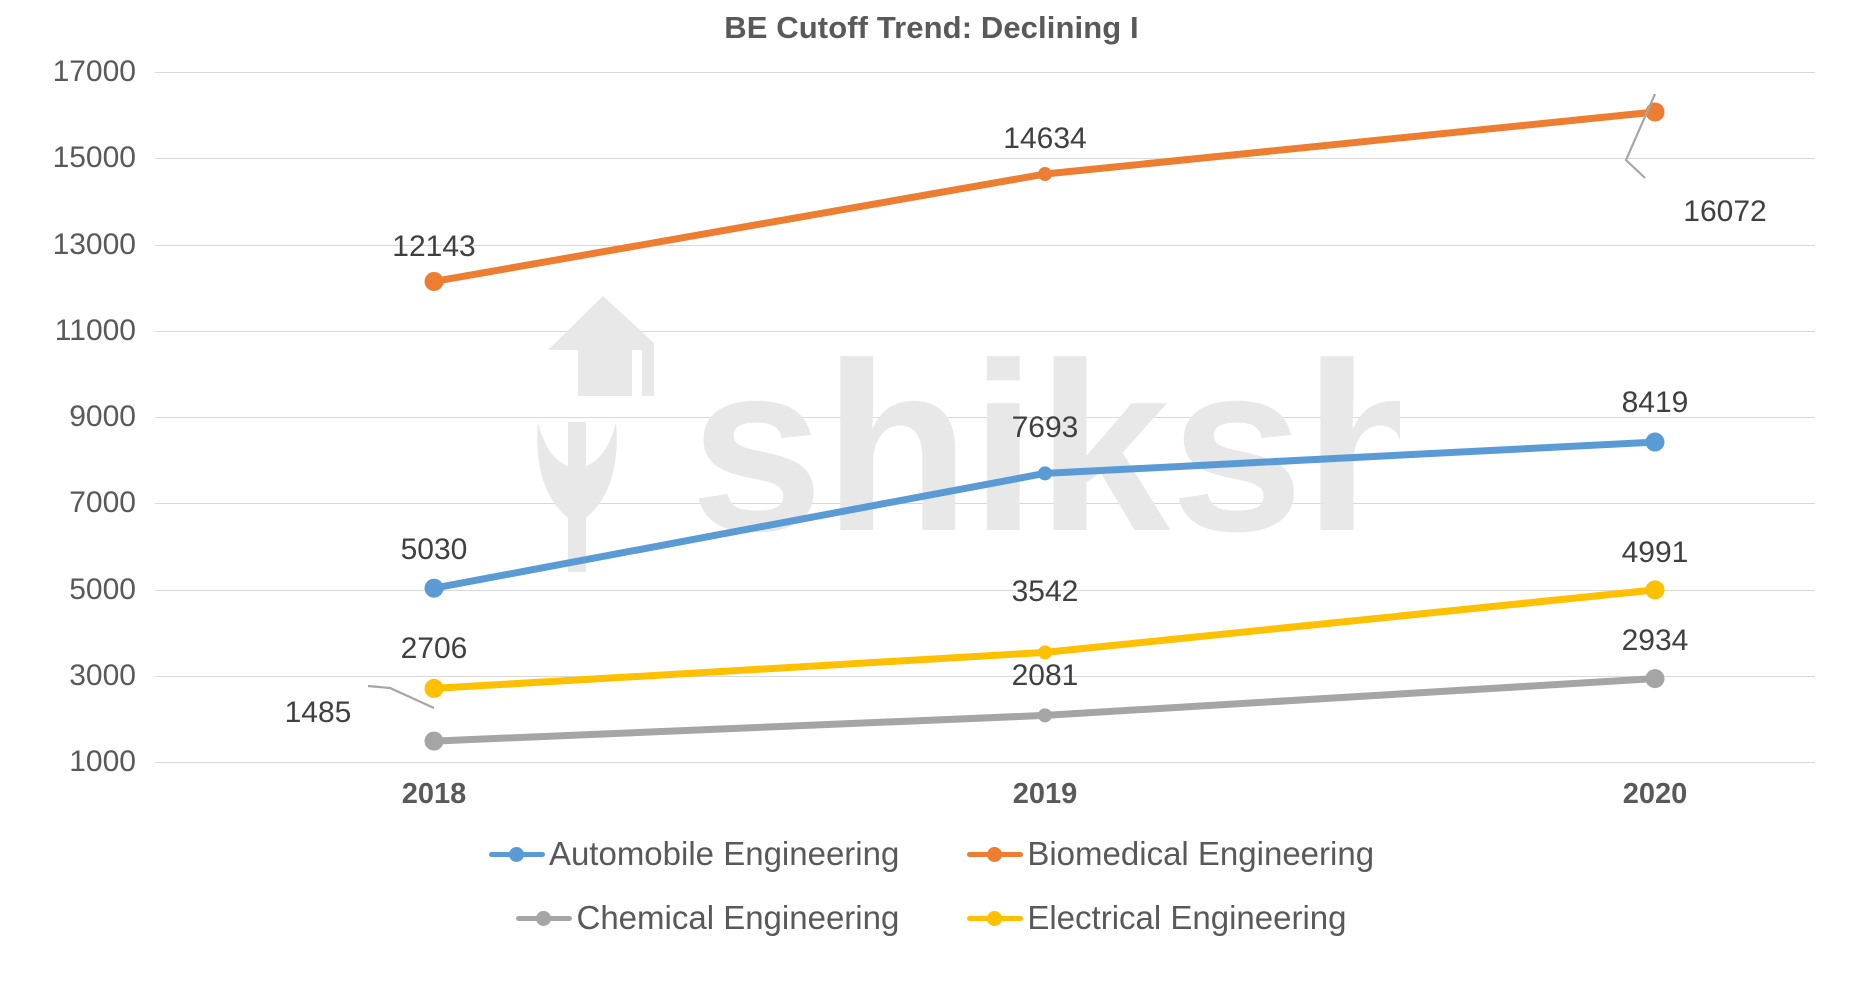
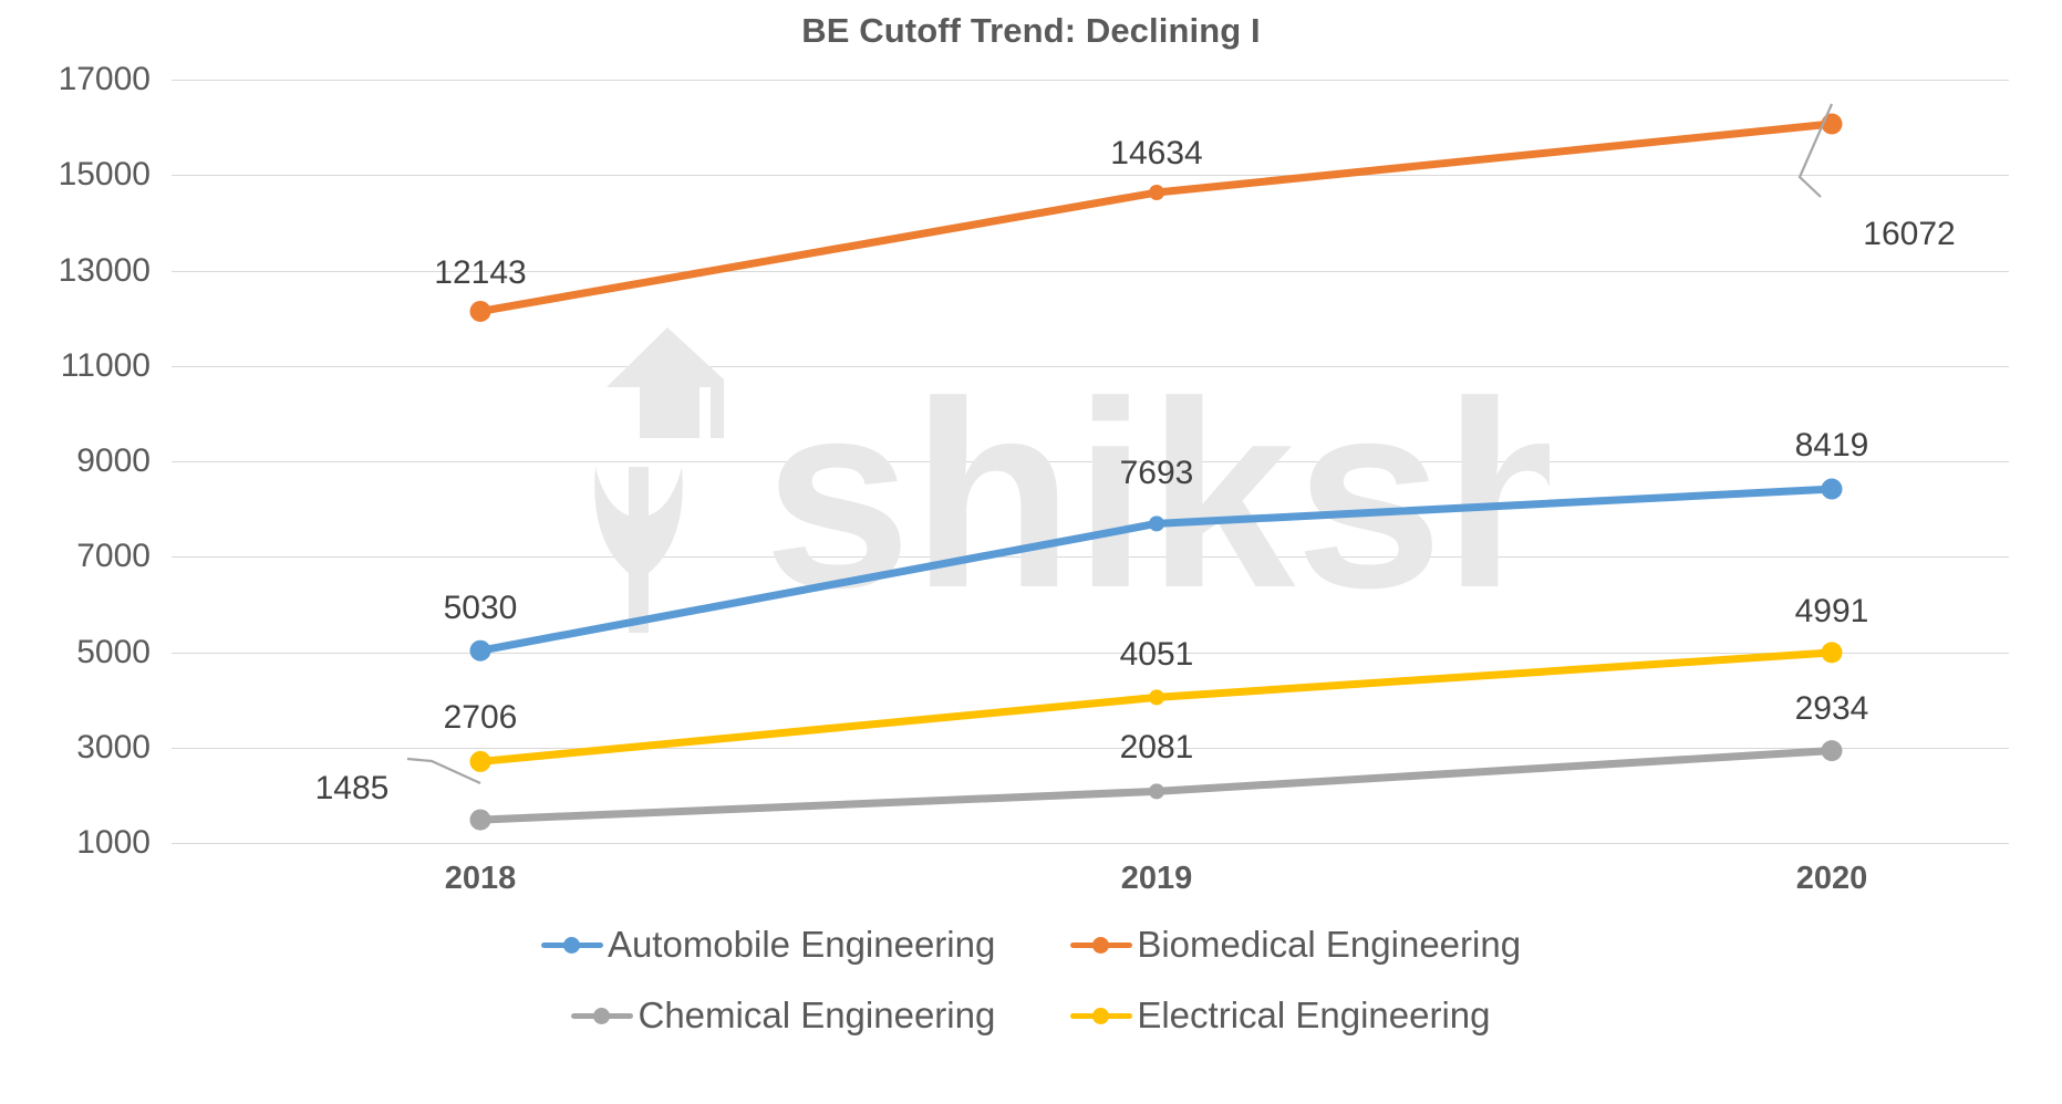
Electrical Engineering/2019: 3542 -> 4051
